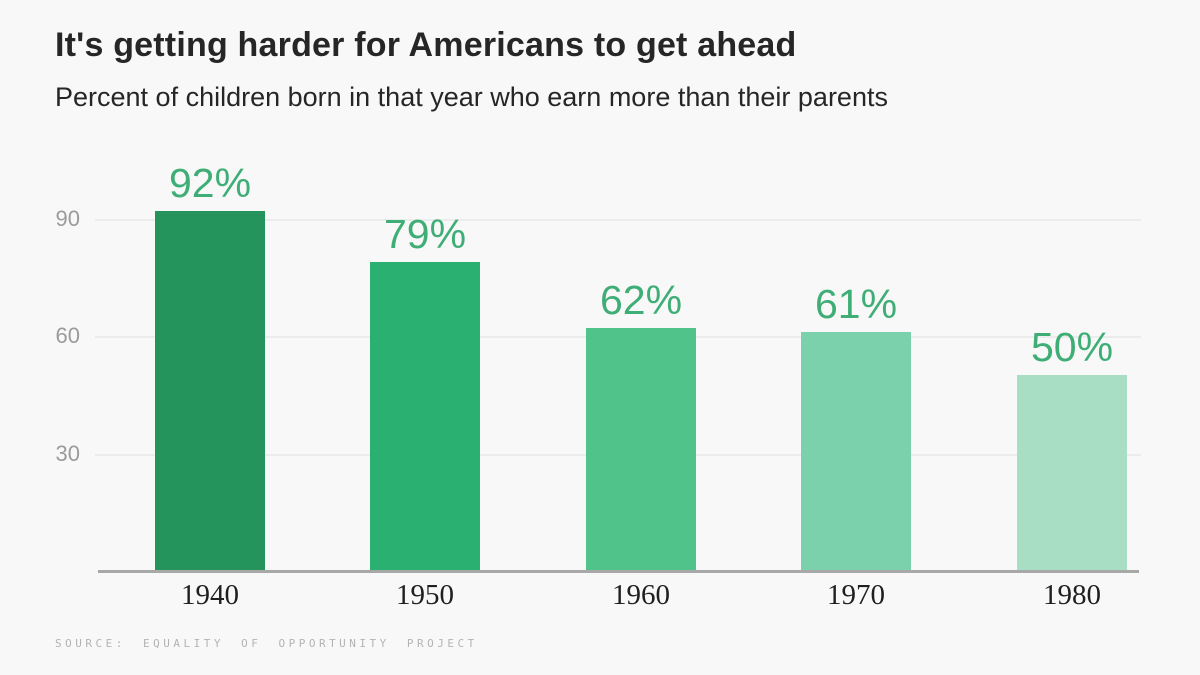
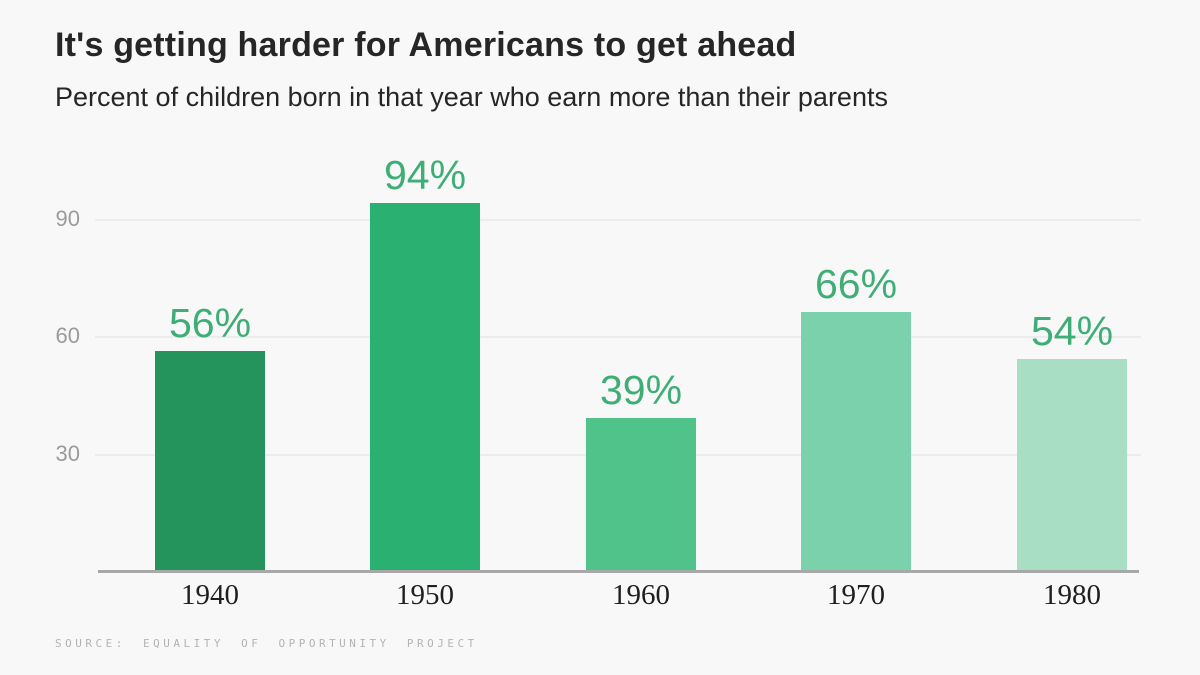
1940: 92% -> 56%
1950: 79% -> 94%
1960: 62% -> 39%
1970: 61% -> 66%
1980: 50% -> 54%
